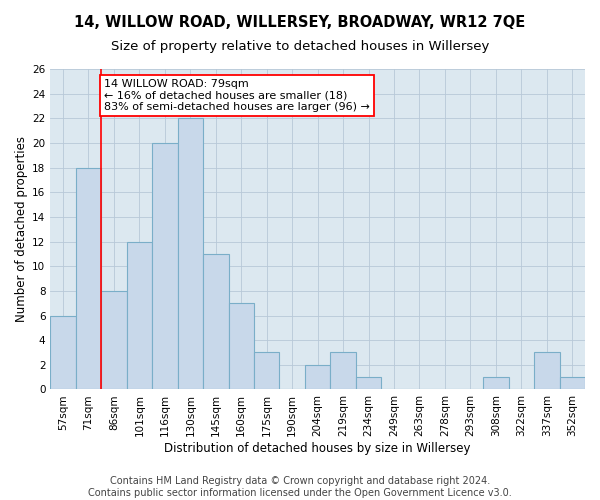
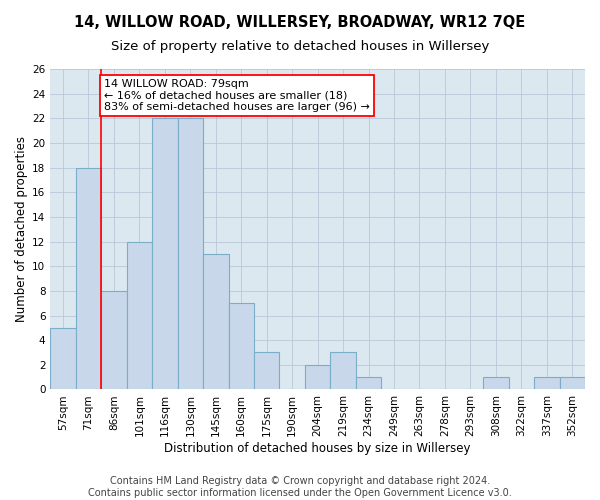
57sqm: 6 -> 5
116sqm: 20 -> 22
337sqm: 3 -> 1
